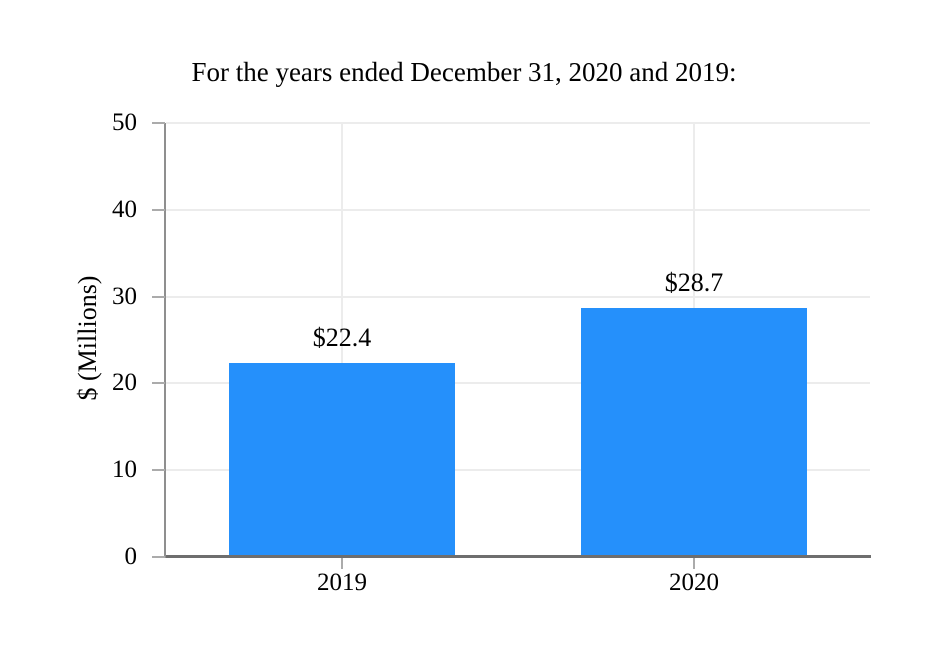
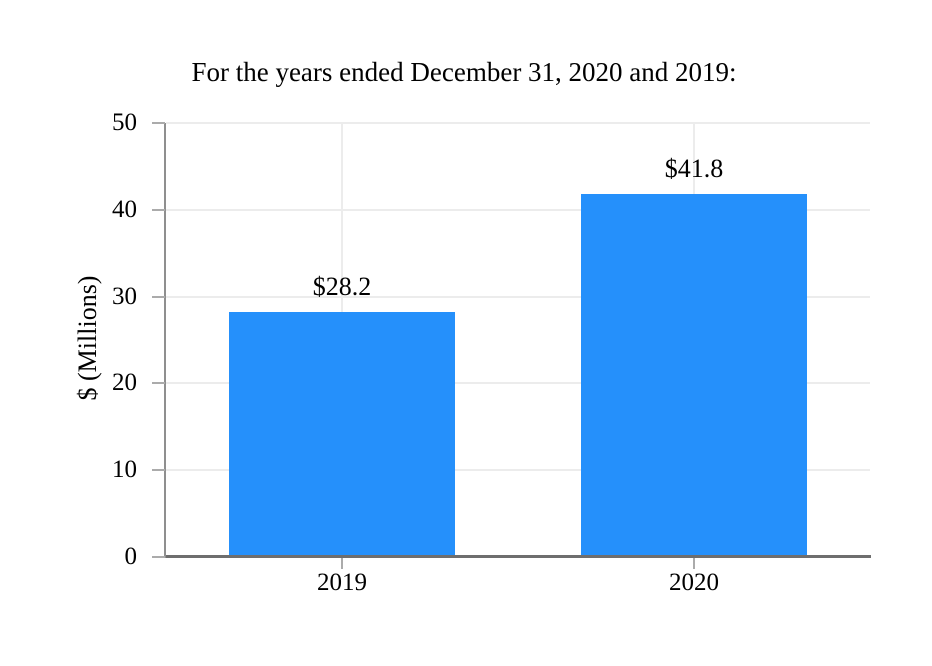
2019: $22.4 -> $28.2
2020: $28.7 -> $41.8
